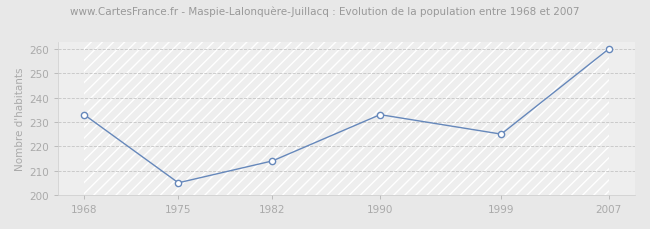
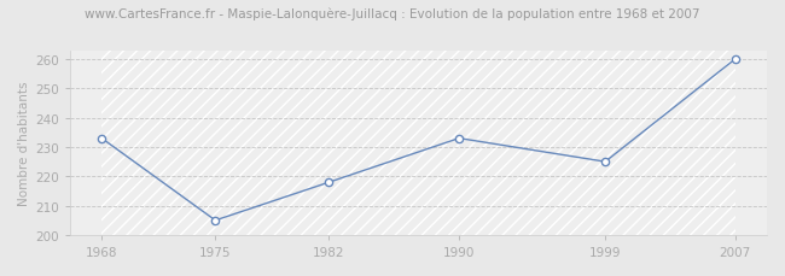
1982: 214 -> 218
